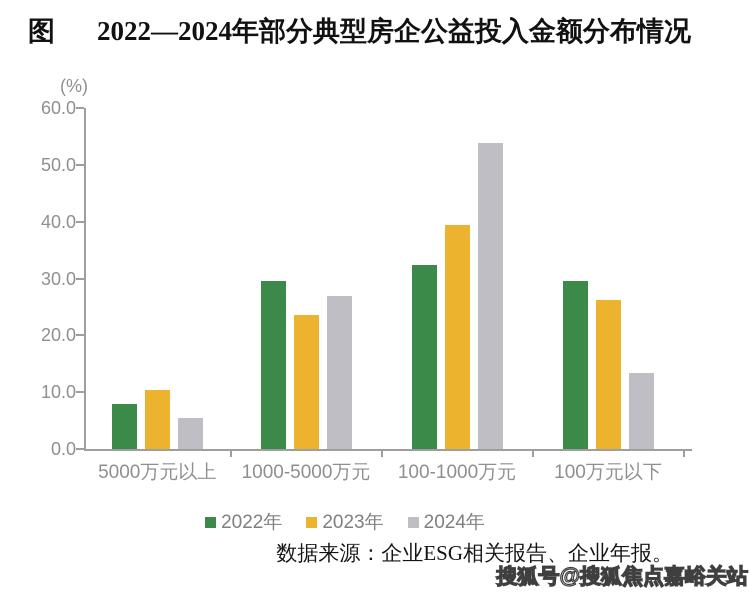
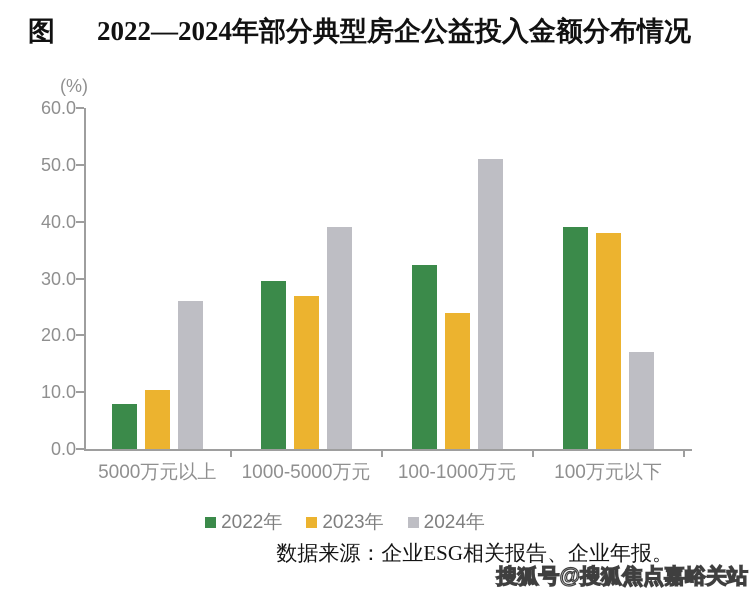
2024年/5000万元以上: 5 -> 26
2023年/1000-5000万元: 24 -> 27
2024年/1000-5000万元: 27 -> 39
2023年/100-1000万元: 39 -> 24
2024年/100-1000万元: 54 -> 51
2022年/100万元以下: 30 -> 39
2023年/100万元以下: 26 -> 38
2024年/100万元以下: 13 -> 17
